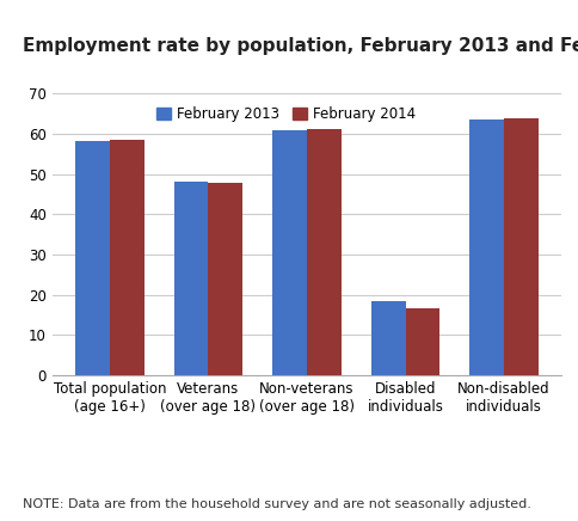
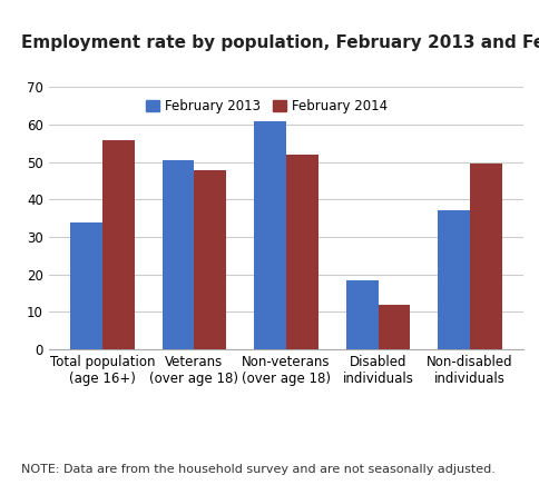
February 2013/Total population (age 16+): 58.2 -> 34.0
February 2014/Total population (age 16+): 58.4 -> 56.0
February 2013/Veterans (over age 18): 48.2 -> 50.5
February 2014/Non-veterans (over age 18): 61.1 -> 52.0
February 2014/Disabled individuals: 16.6 -> 12.0
February 2013/Non-disabled individuals: 63.5 -> 37.0
February 2014/Non-disabled individuals: 64.0 -> 49.5
